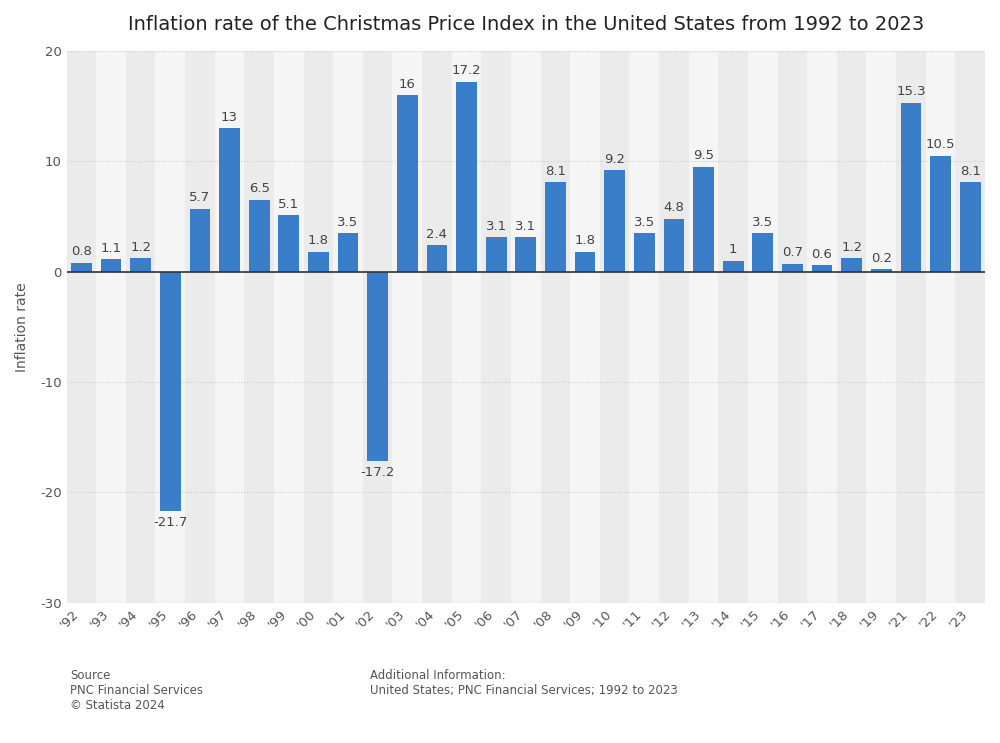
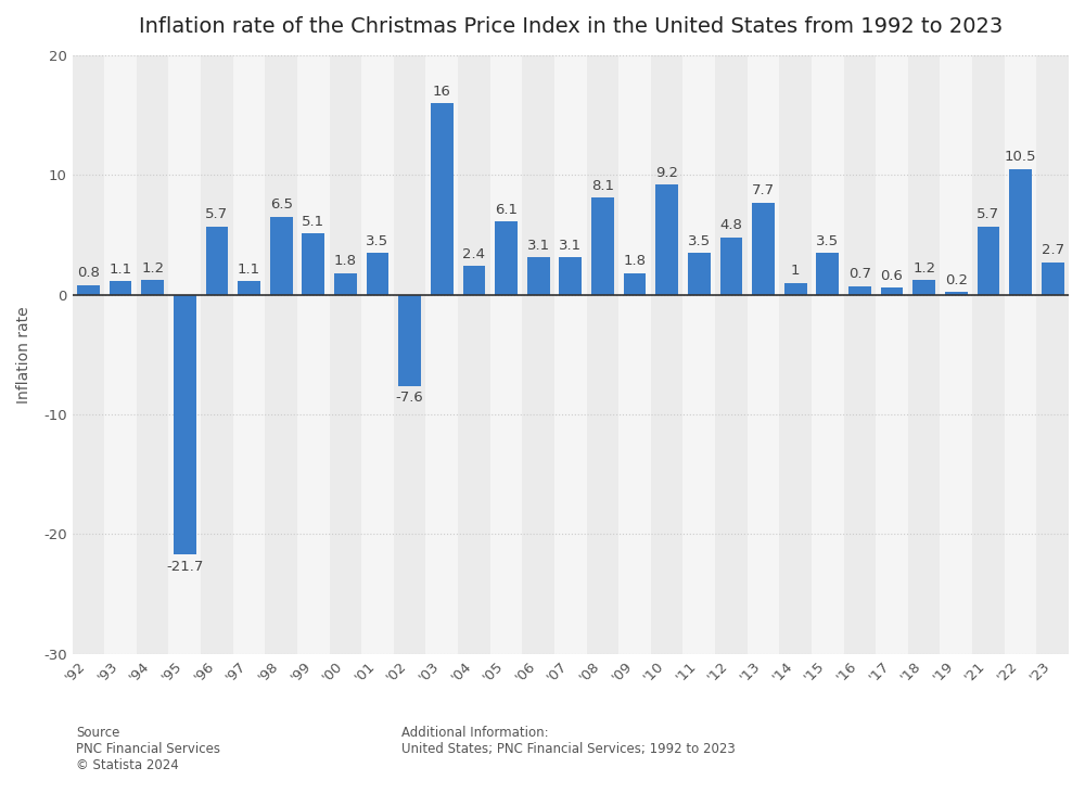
'97: 13 -> 1.1
'02: -17.2 -> -7.6
'05: 17.2 -> 6.1
'13: 9.5 -> 7.7
'21: 15.3 -> 5.7
'23: 8.1 -> 2.7
